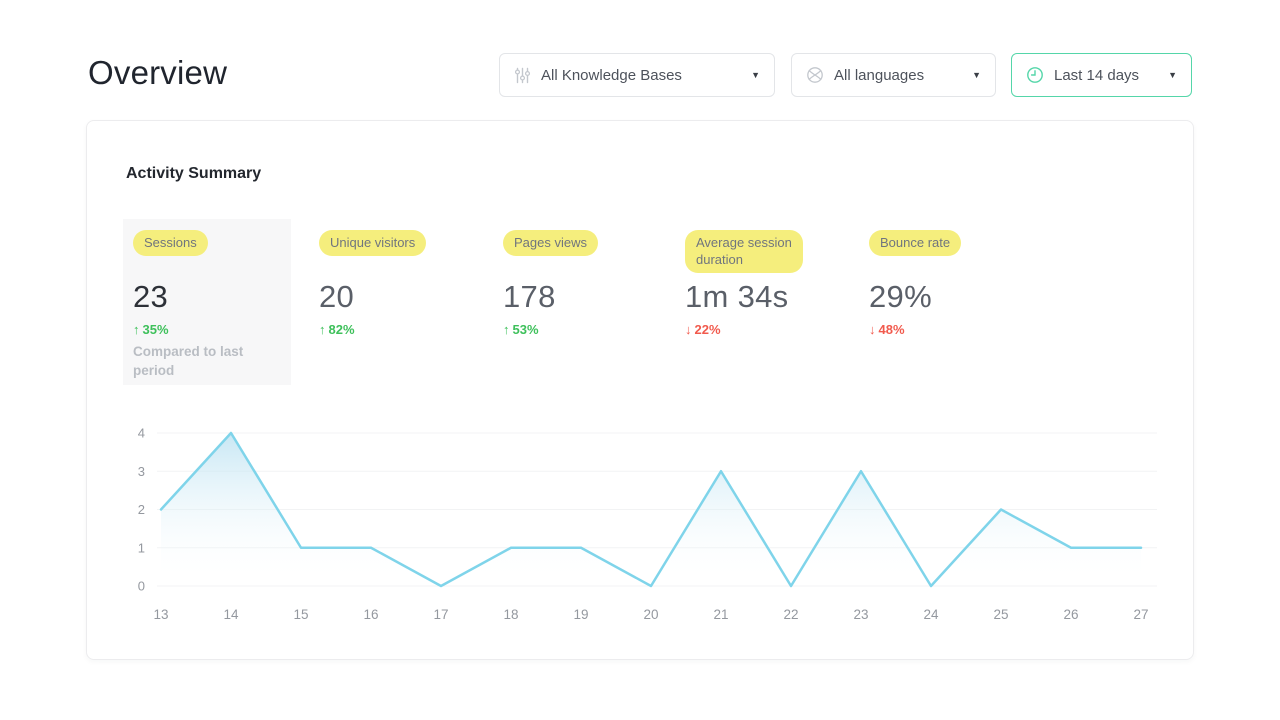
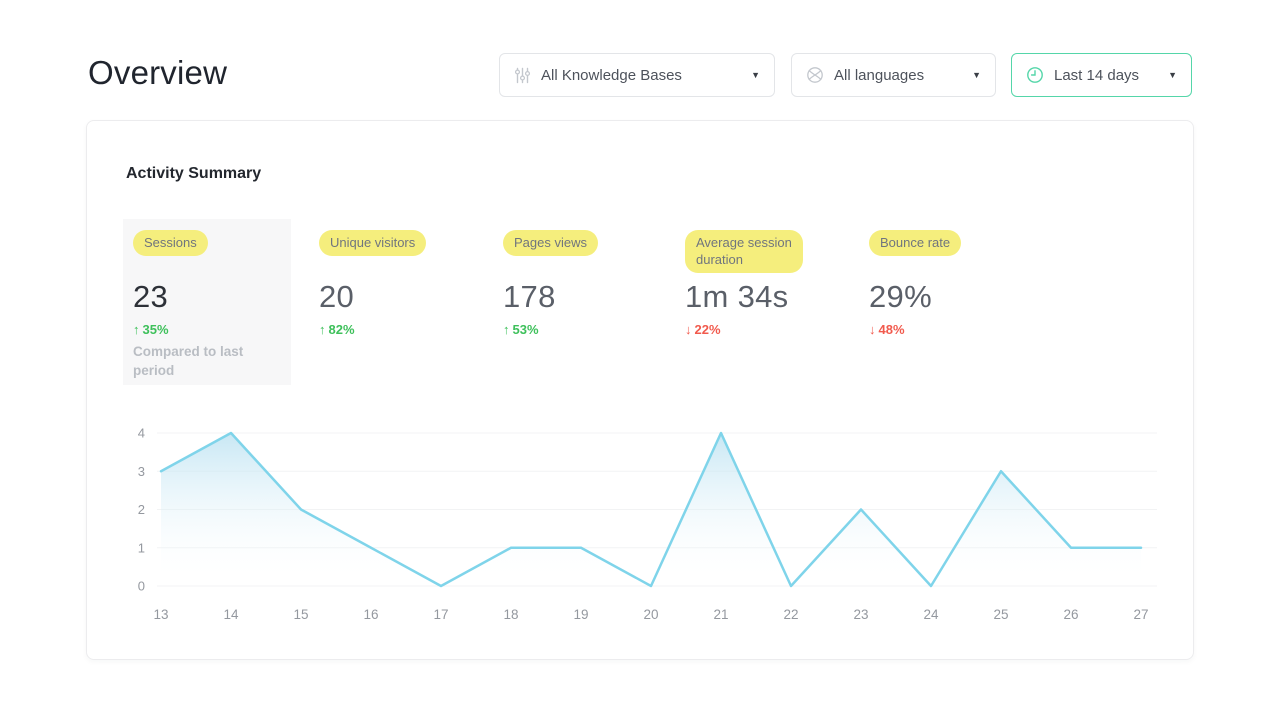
13: 2 -> 3
15: 1 -> 2
21: 3 -> 4
23: 3 -> 2
25: 2 -> 3
